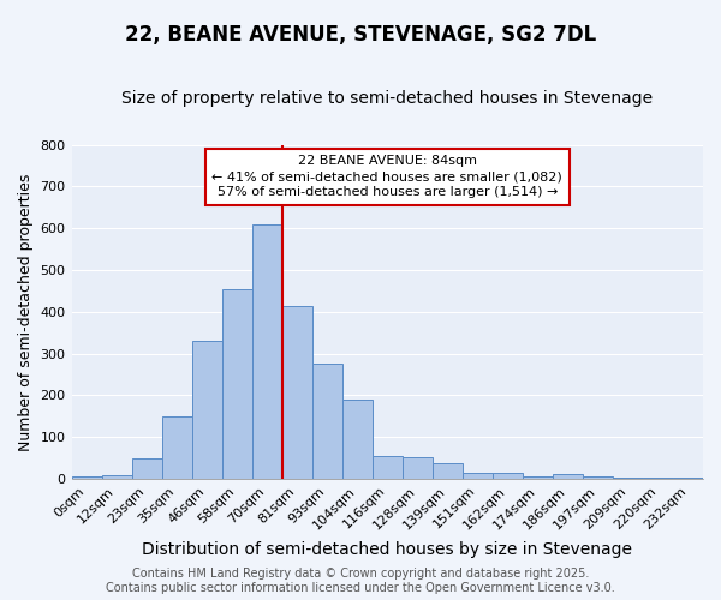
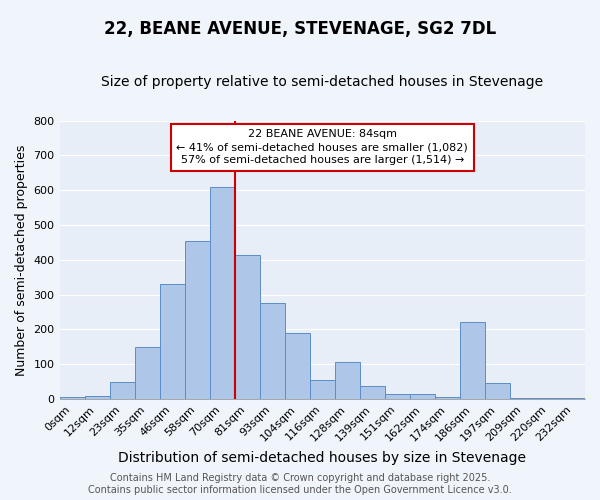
128sqm: 52 -> 105
186sqm: 10 -> 220
197sqm: 5 -> 45
